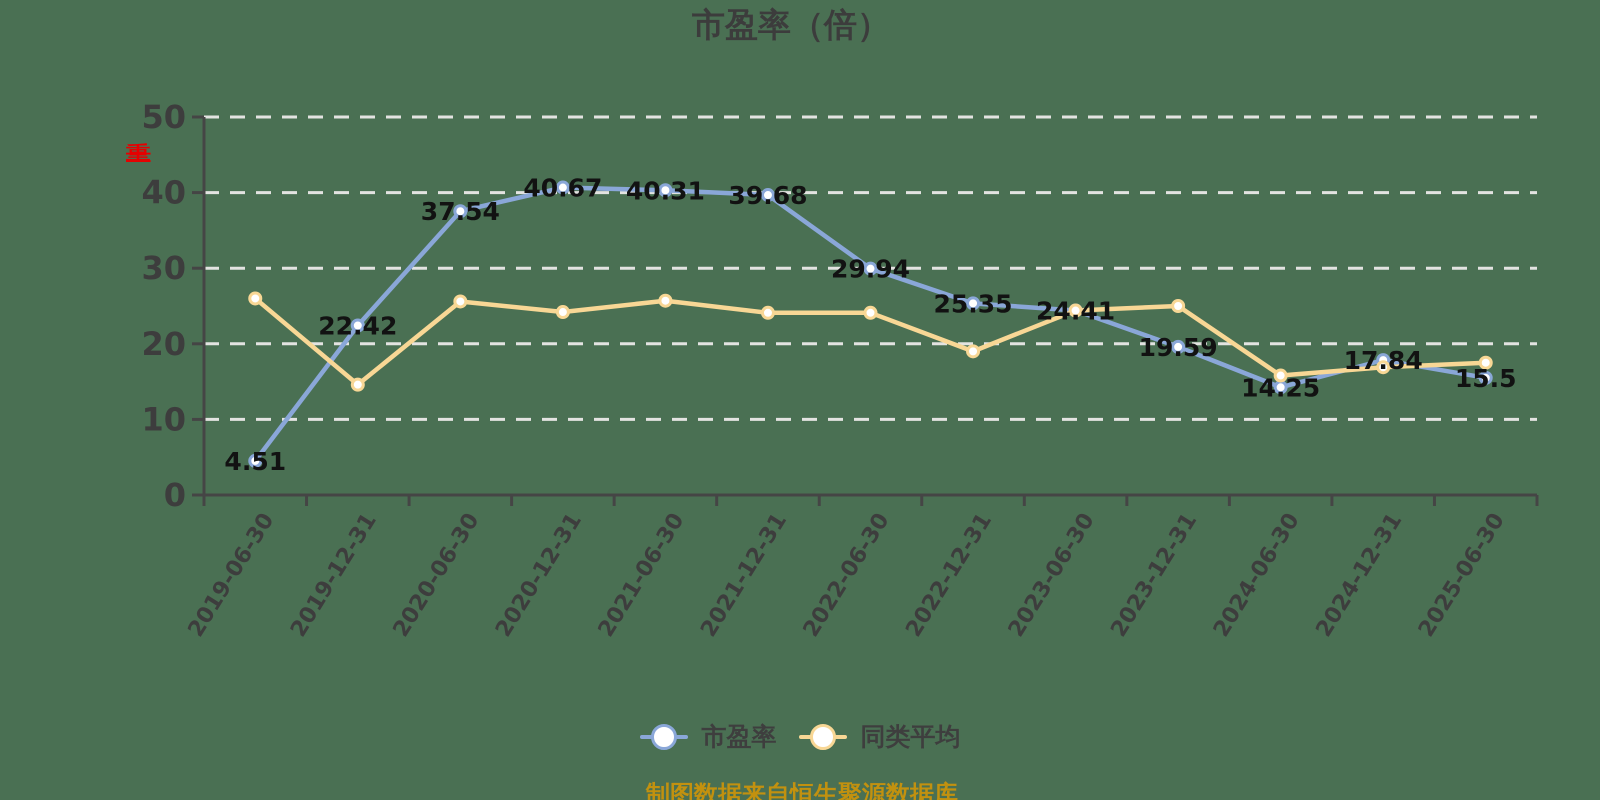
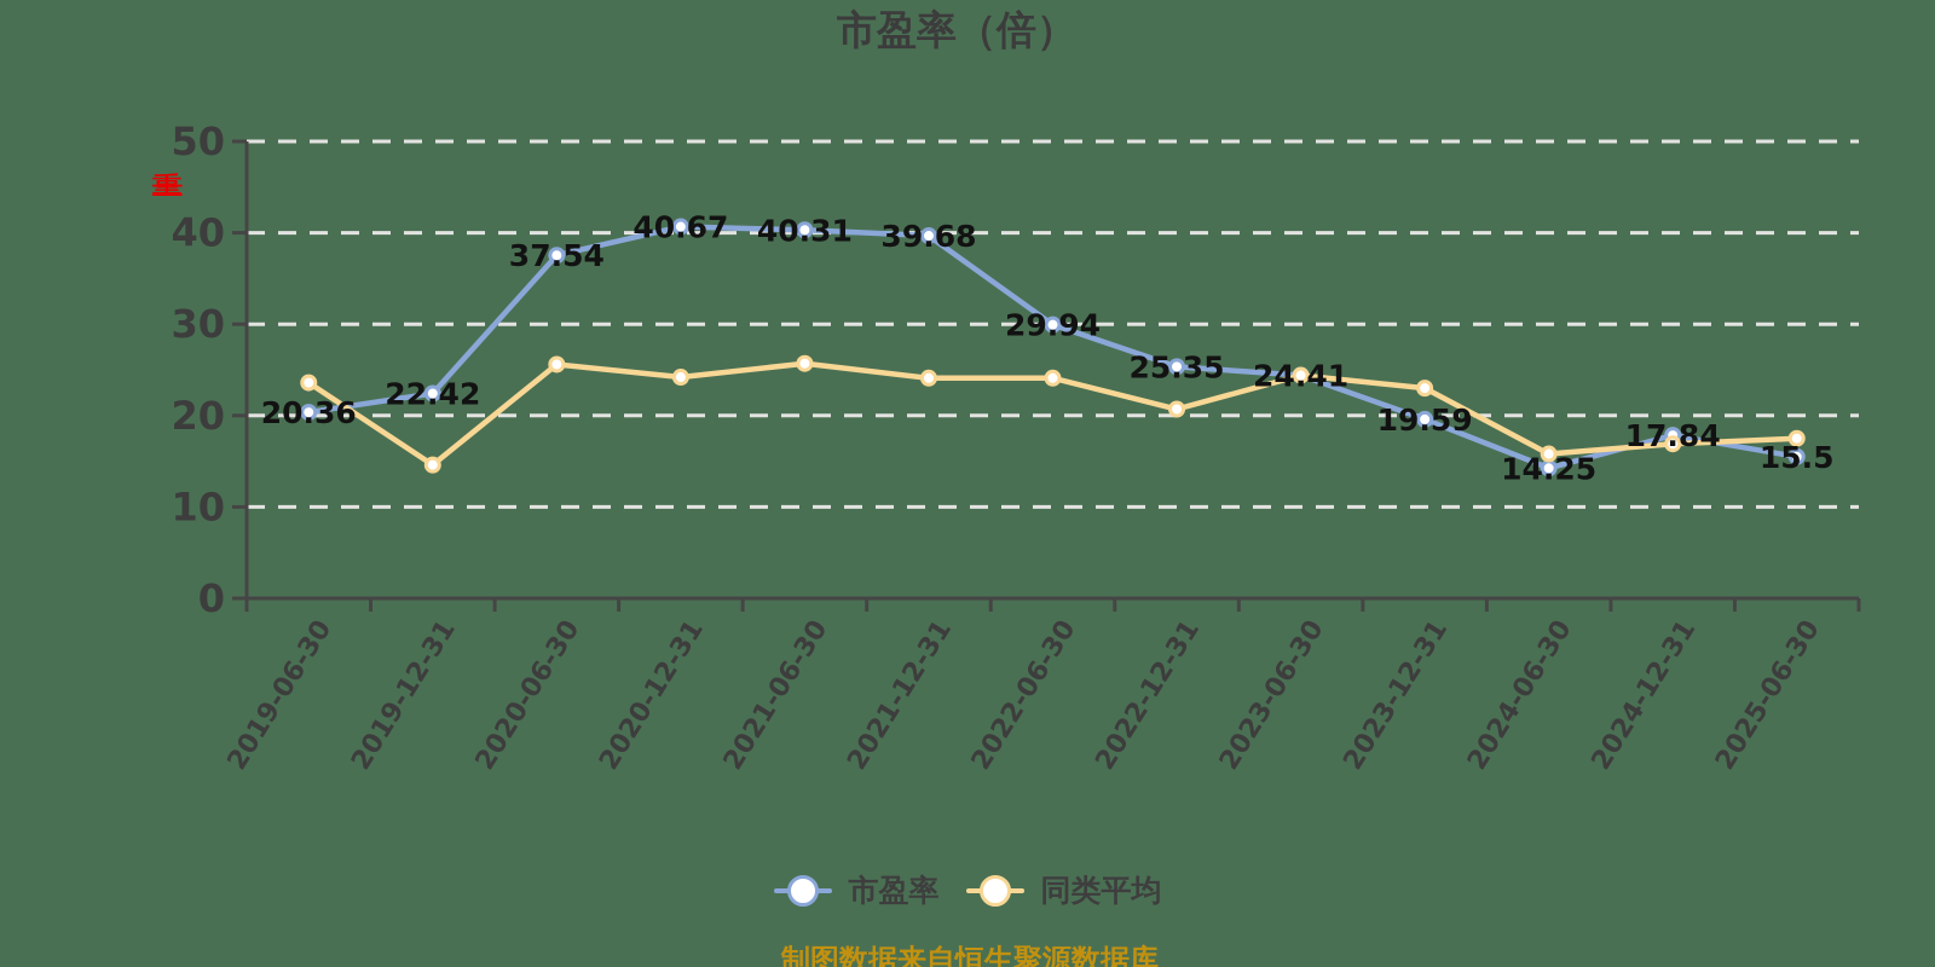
市盈率/2019-06-30: 4.51 -> 20.36
同类平均/2019-06-30: 26 -> 24
同类平均/2022-12-31: 19 -> 21
同类平均/2023-12-31: 25 -> 23
